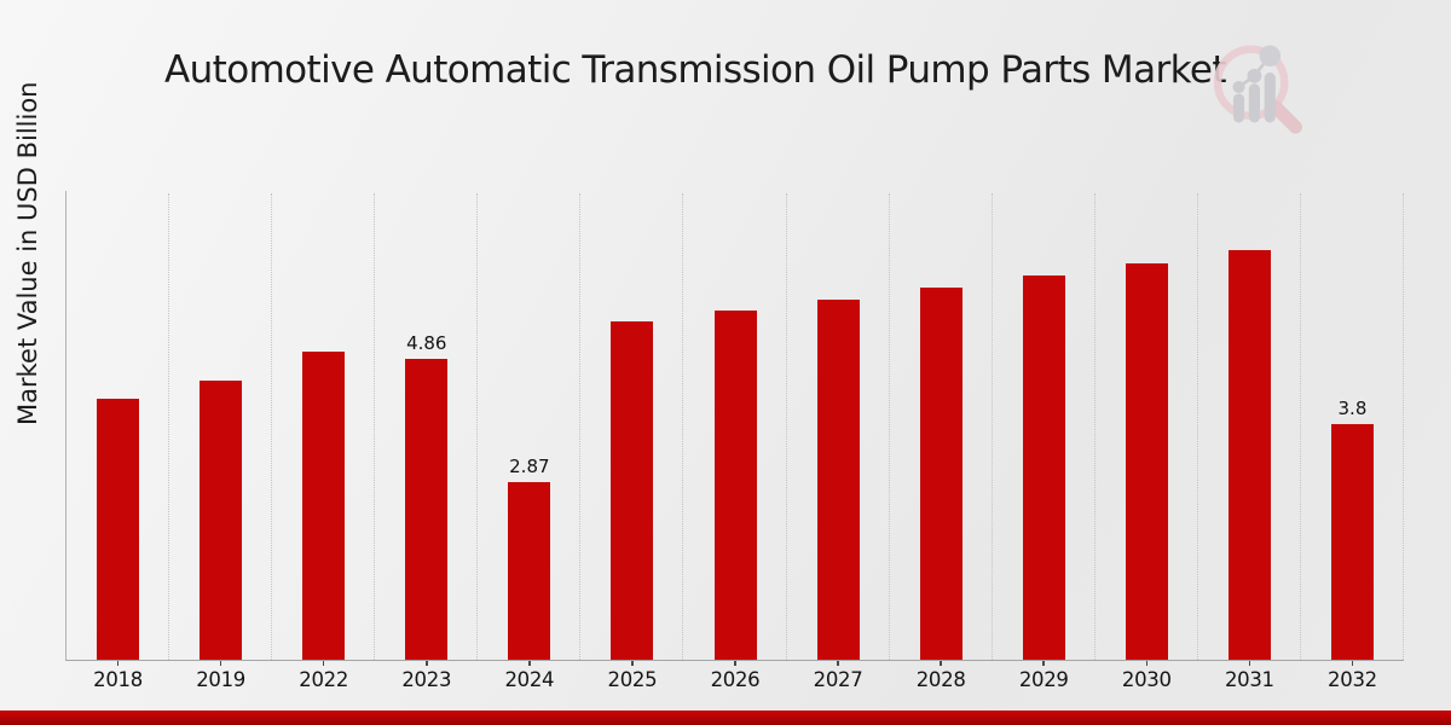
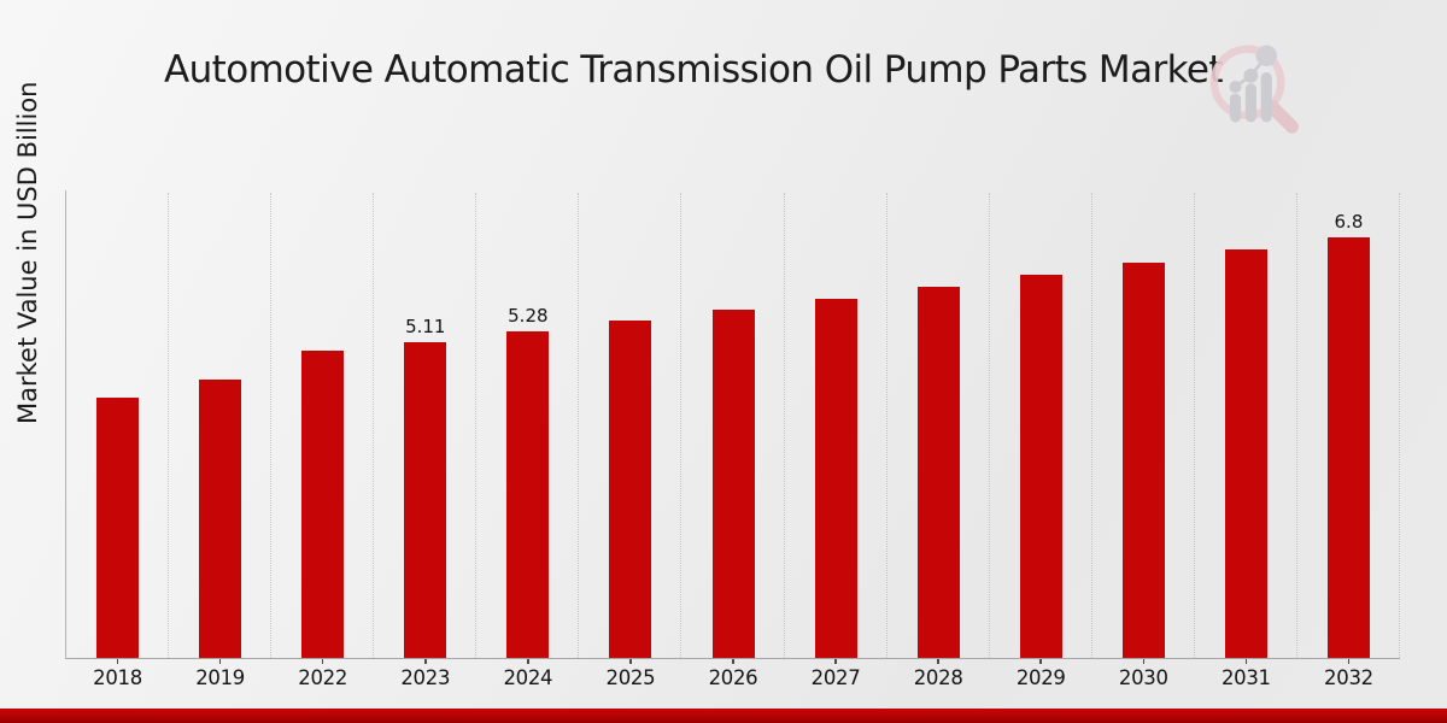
2023: 4.86 -> 5.11
2024: 2.87 -> 5.28
2032: 3.8 -> 6.8
